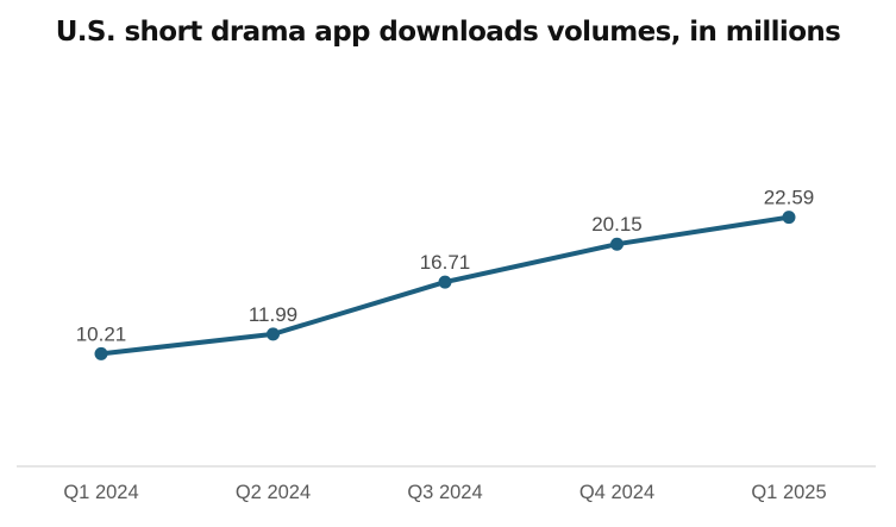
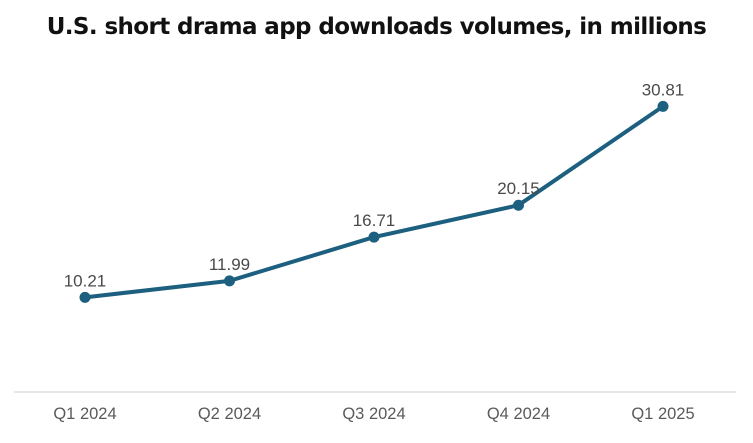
Q1 2025: 22.59 -> 30.81
